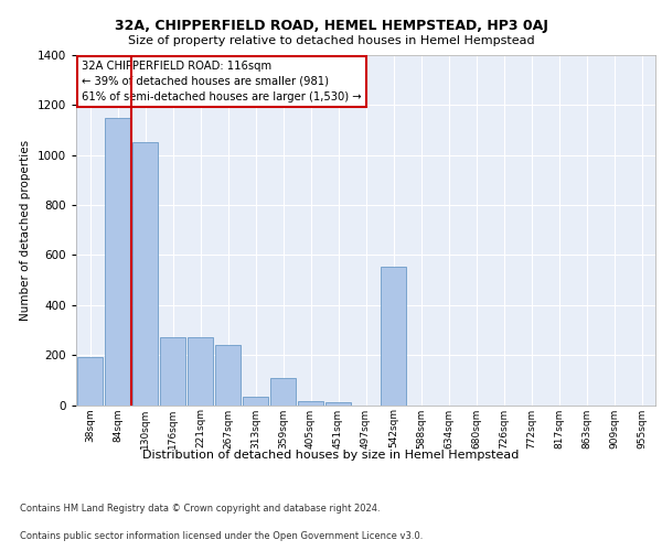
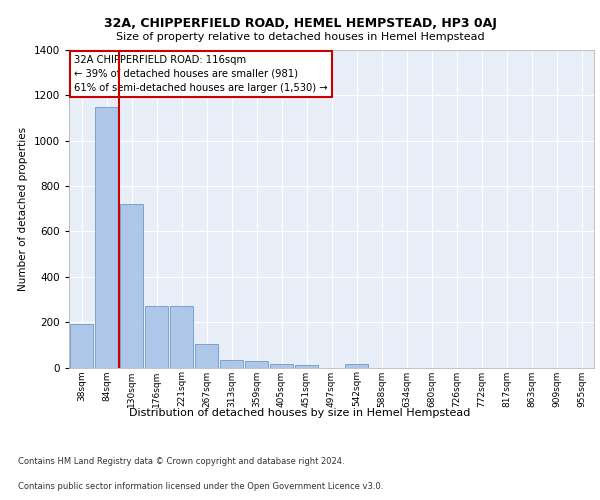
130sqm: 1050 -> 720
267sqm: 240 -> 105
359sqm: 110 -> 28
542sqm: 555 -> 14
